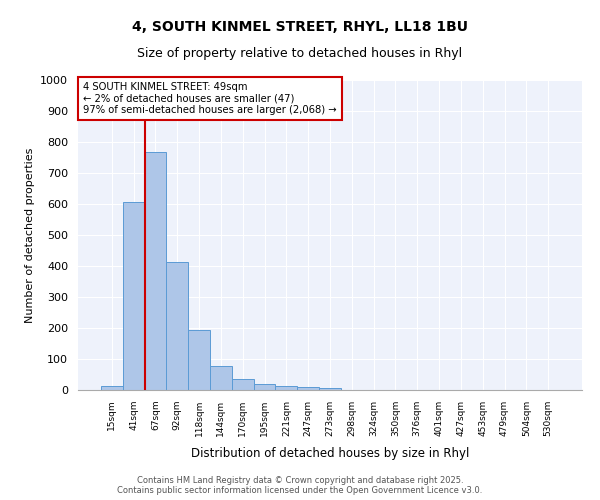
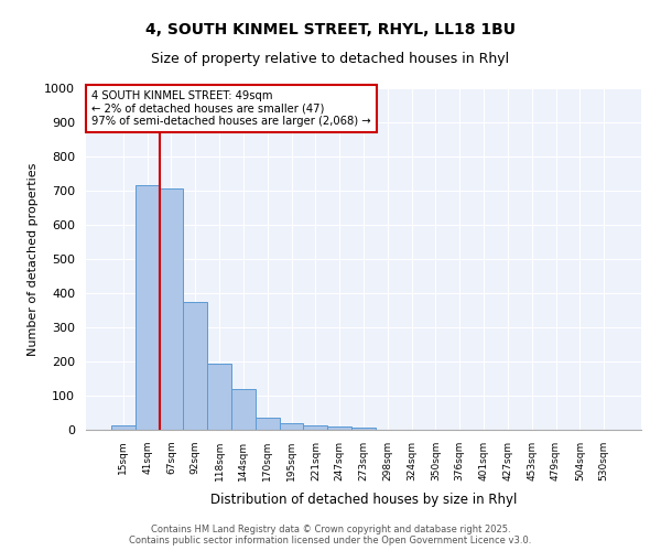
41sqm: 607 -> 715
67sqm: 767 -> 705
92sqm: 413 -> 375
144sqm: 78 -> 120
